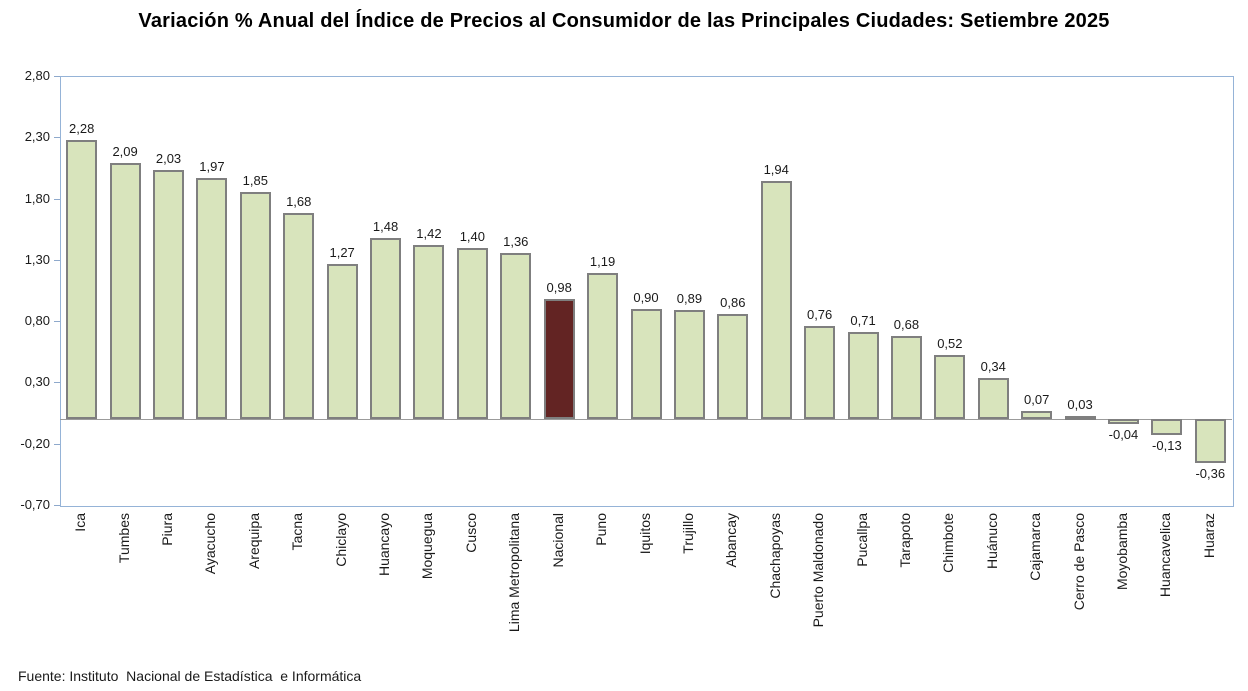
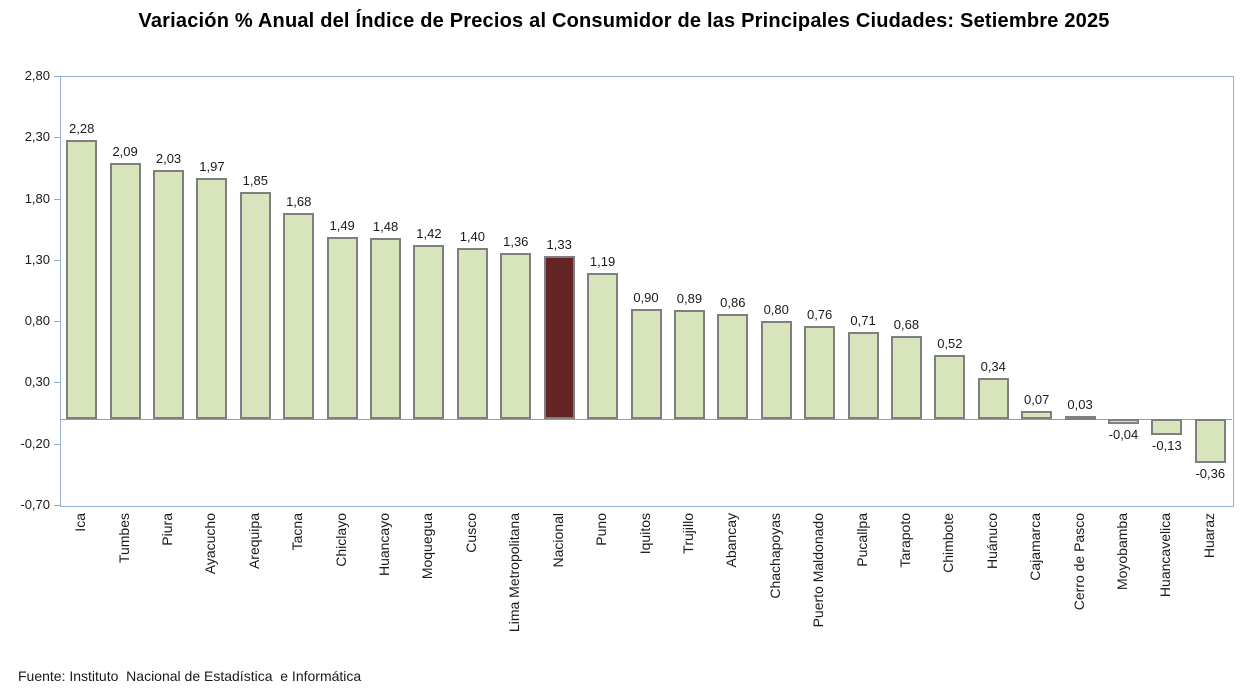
Chiclayo: 1,27 -> 1,49
Nacional: 0,98 -> 1,33
Chachapoyas: 1,94 -> 0,80
